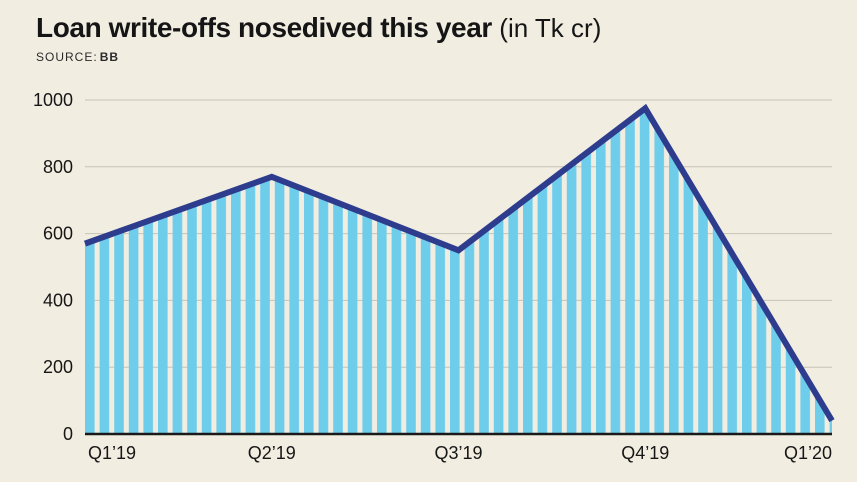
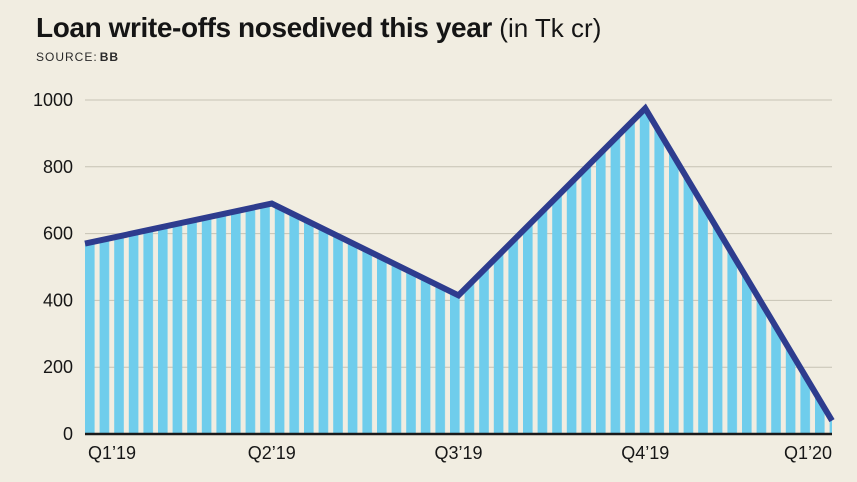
Q2’19: 770 -> 690
Q3’19: 550 -> 420
